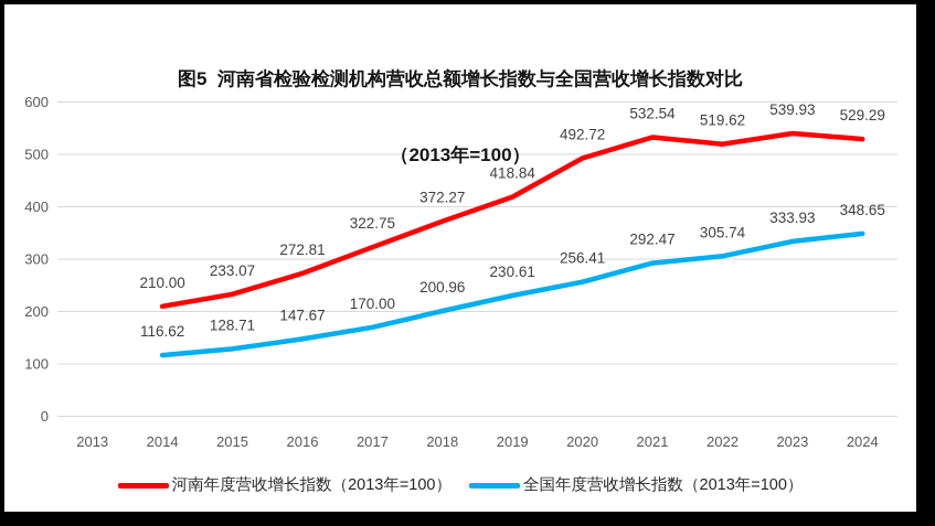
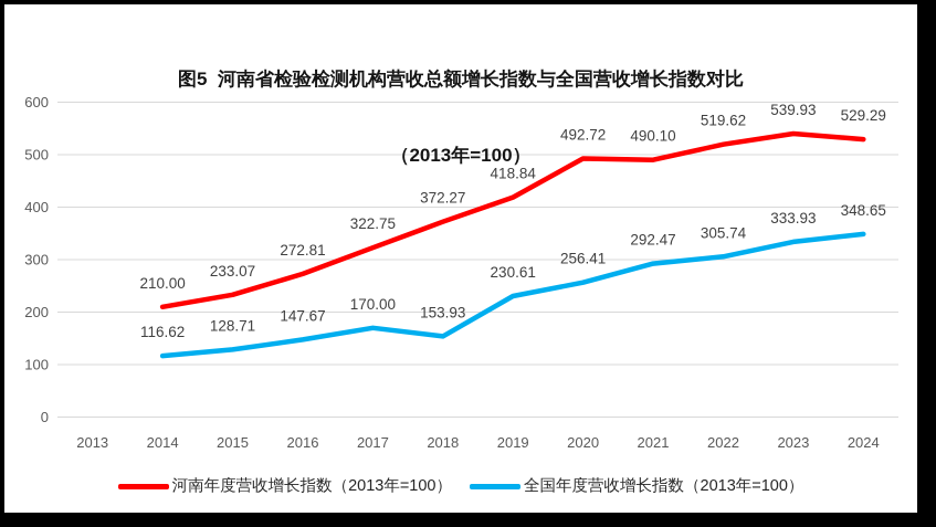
全国年度营收增长指数（2013年=100）/2018: 200.96 -> 153.93
河南年度营收增长指数（2013年=100）/2021: 532.54 -> 490.10
